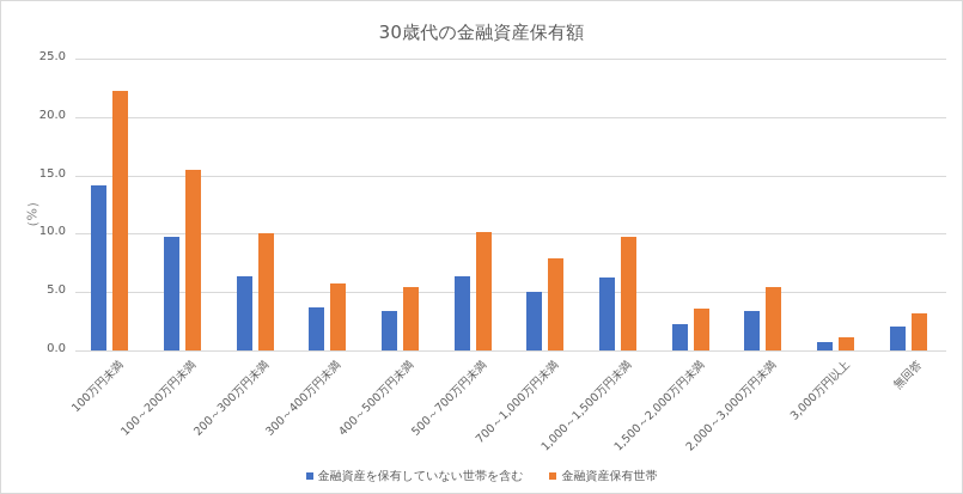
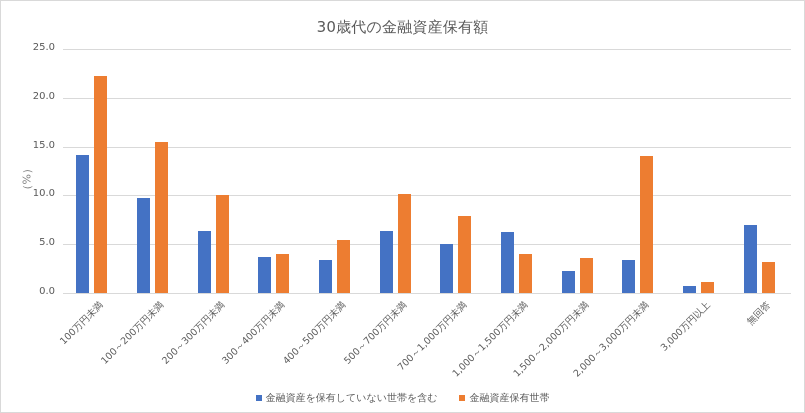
金融資産保有世帯/300～400万円未満: 6 -> 4
金融資産保有世帯/1,000～1,500万円未満: 10 -> 4
金融資産保有世帯/2,000～3,000万円未満: 5 -> 14
金融資産を保有していない世帯を含む/無回答: 2 -> 7
